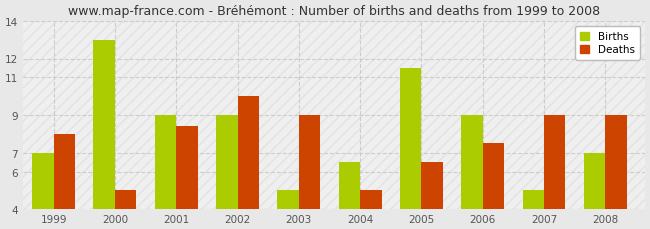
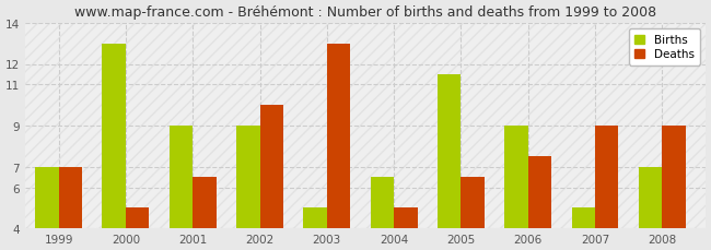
Deaths/1999: 8.0 -> 7.0
Deaths/2001: 8.4 -> 6.5
Deaths/2003: 9.0 -> 13.0
